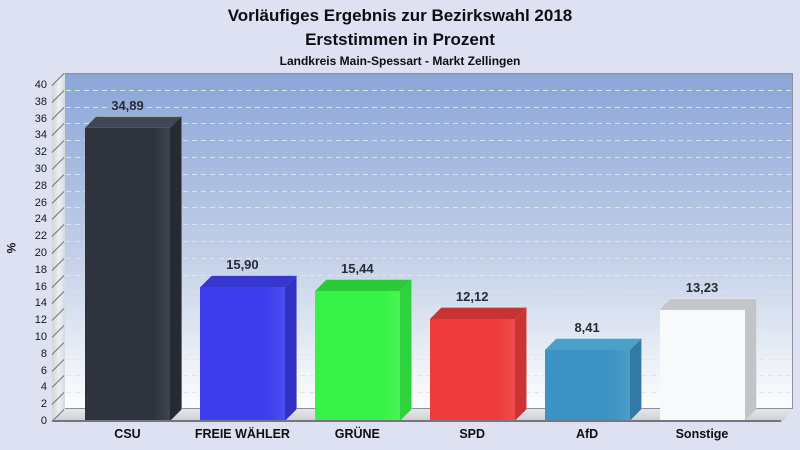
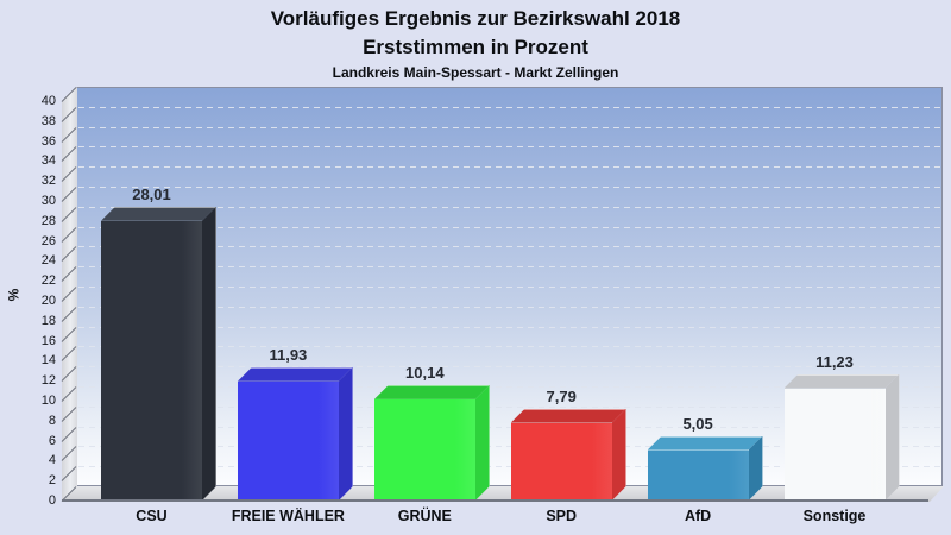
CSU: 34,89 -> 28,01
FREIE WÄHLER: 15,90 -> 11,93
GRÜNE: 15,44 -> 10,14
SPD: 12,12 -> 7,79
AfD: 8,41 -> 5,05
Sonstige: 13,23 -> 11,23
